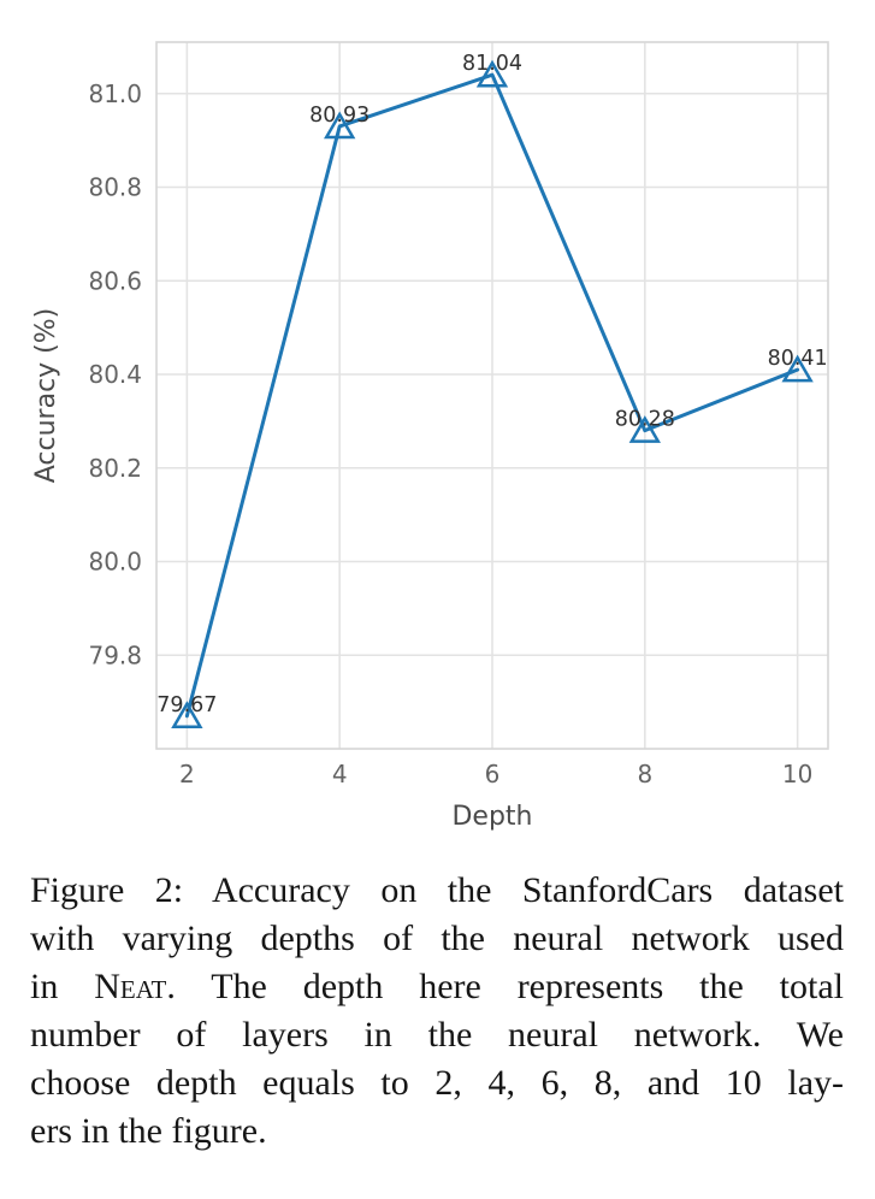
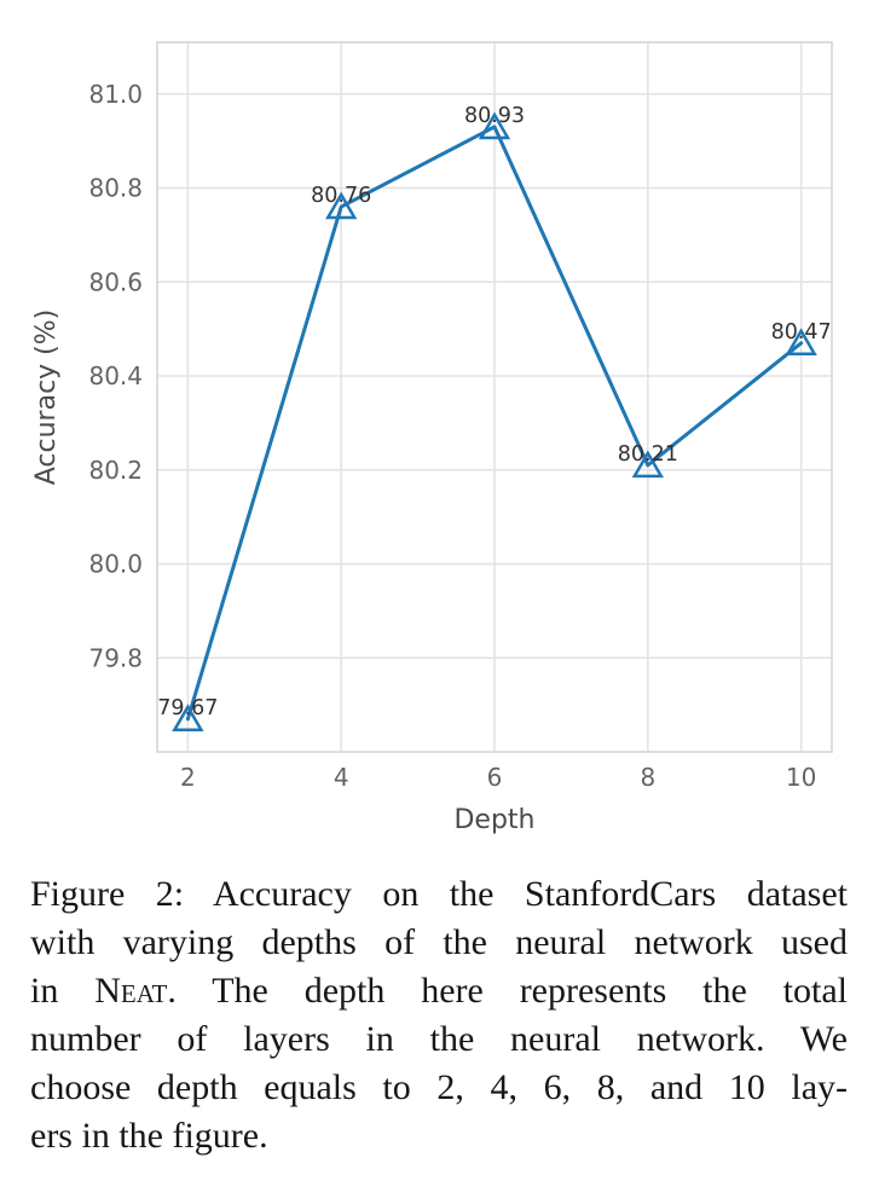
4: 80.93 -> 80.76
6: 81.04 -> 80.93
8: 80.28 -> 80.21
10: 80.41 -> 80.47
